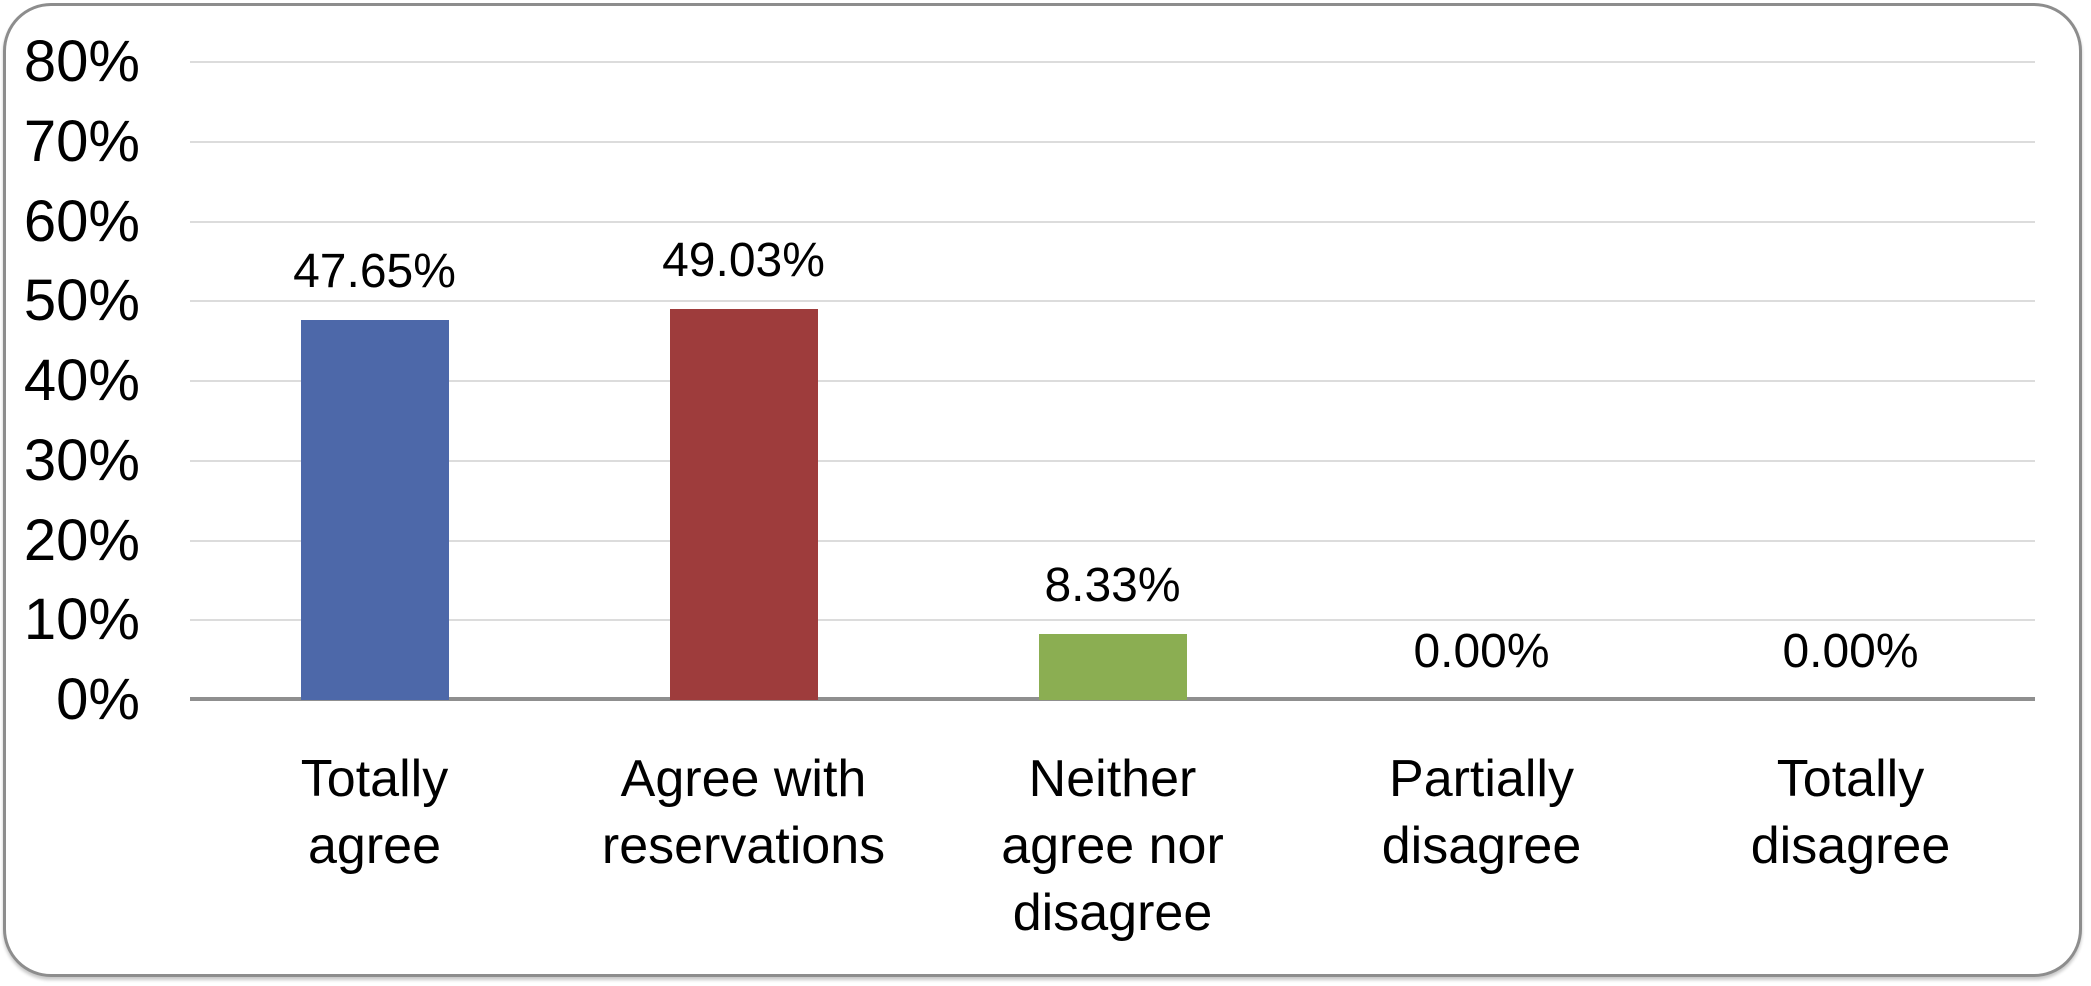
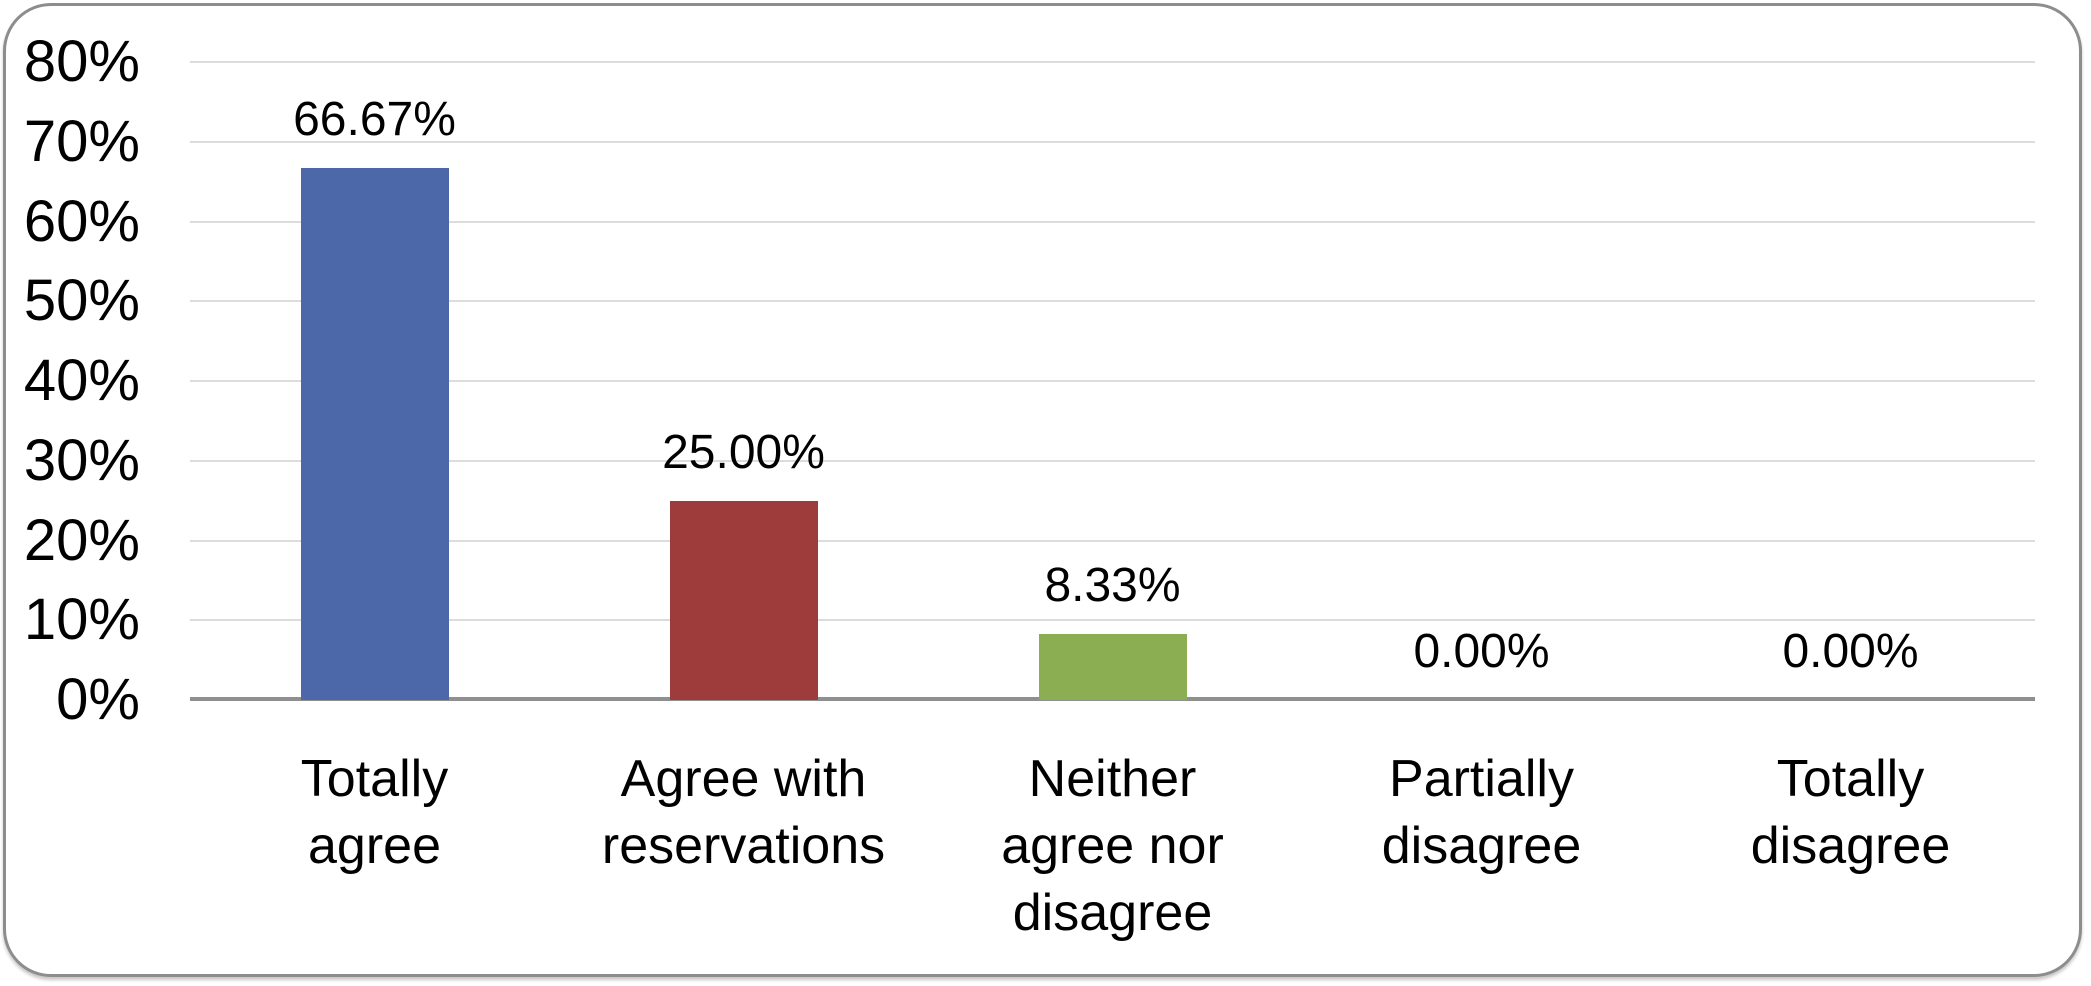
Totally agree: 47.65% -> 66.67%
Agree with reservations: 49.03% -> 25.00%
